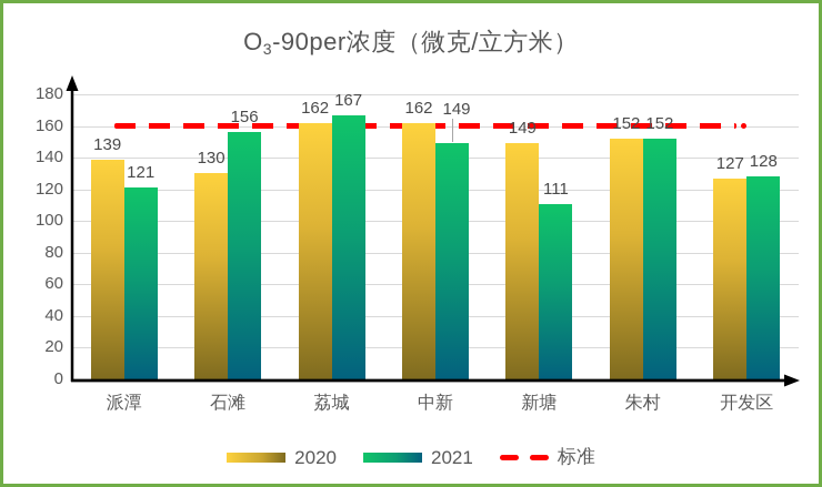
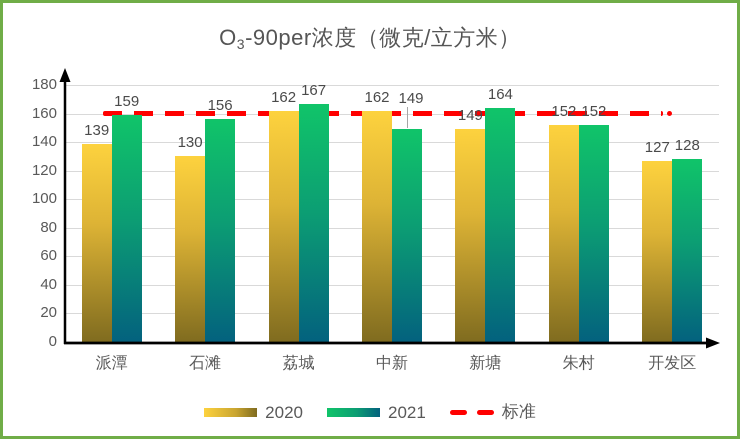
2021/派潭: 121 -> 159
2021/新塘: 111 -> 164
